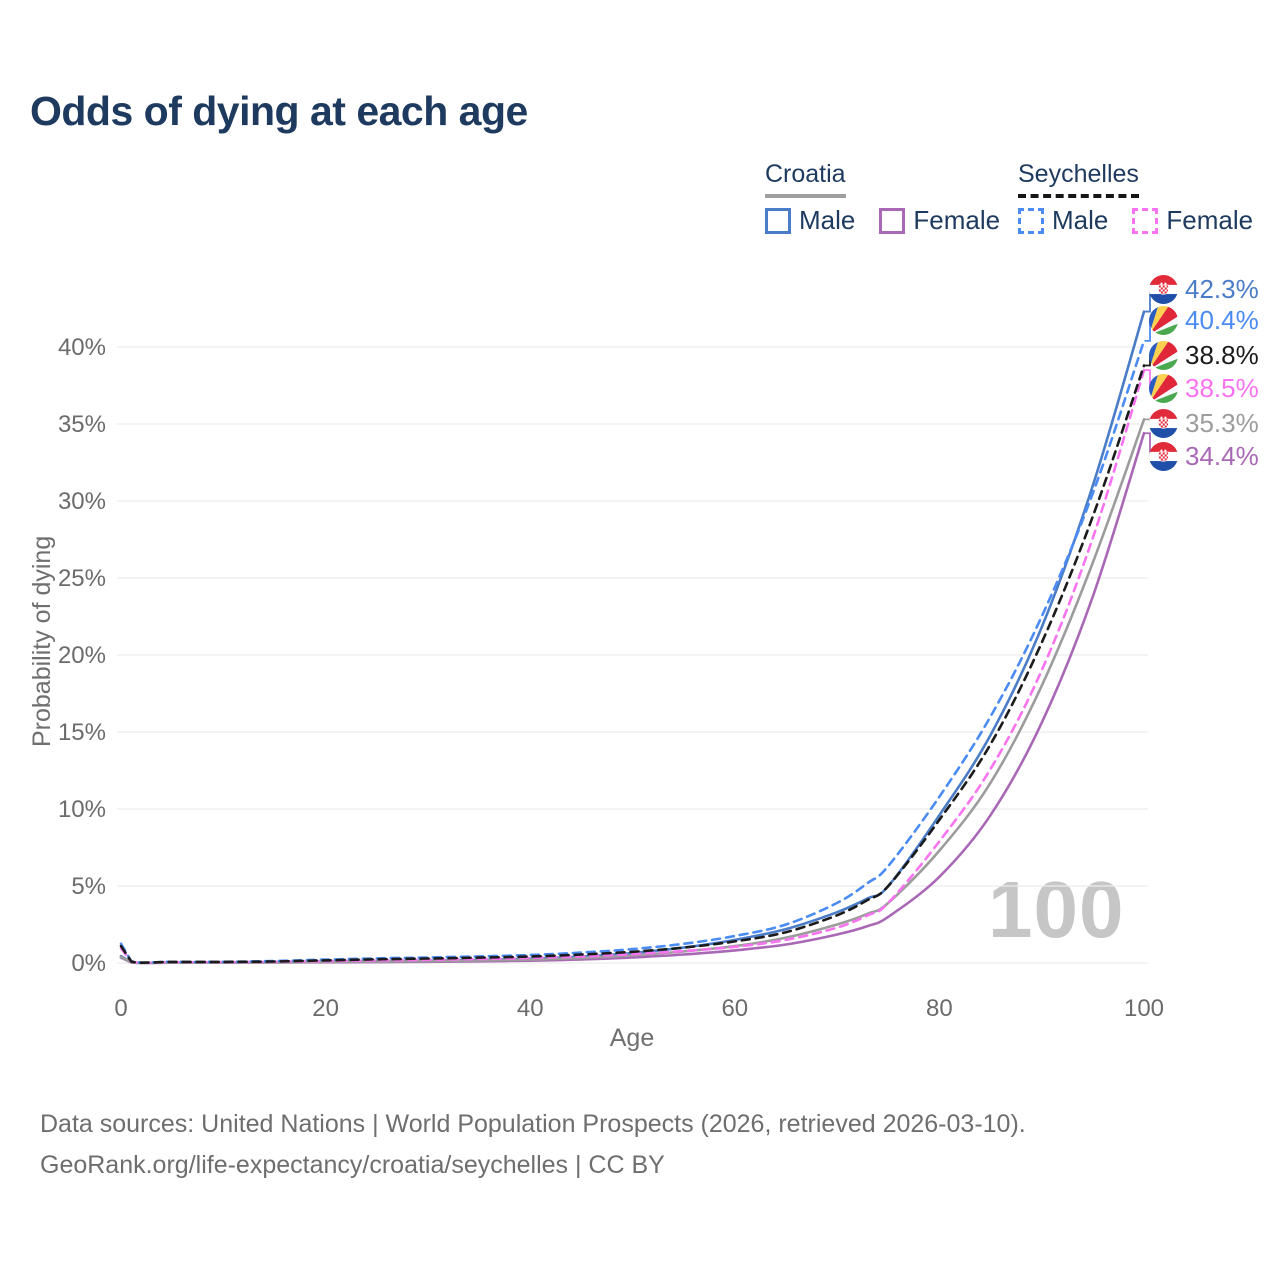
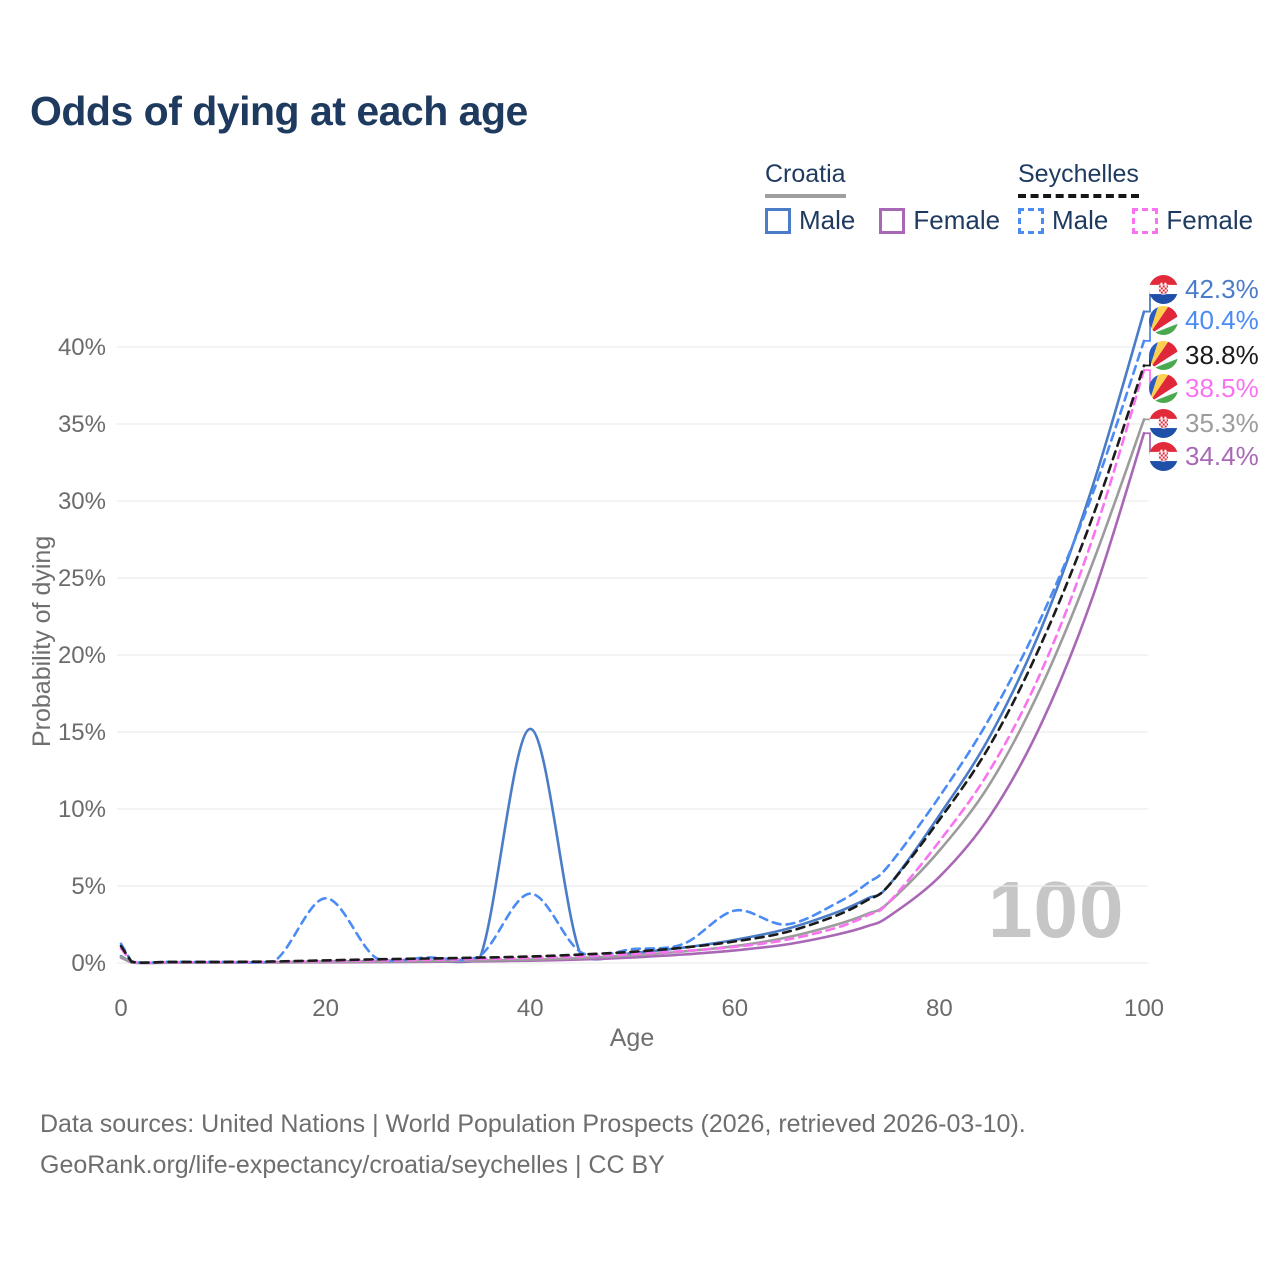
Seychelles Male/20: 0.2% -> 4.2%
Croatia Male/40: 0.3% -> 15.2%
Seychelles Male/40: 0.5% -> 4.5%
Seychelles Male/60: 1.8% -> 3.4%
